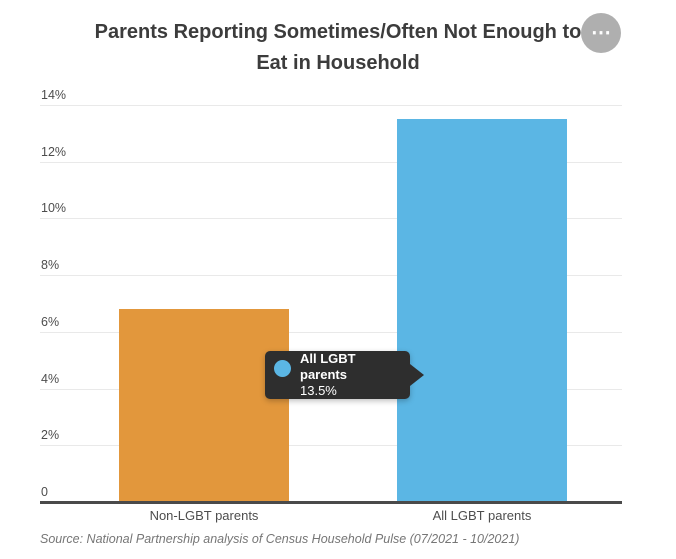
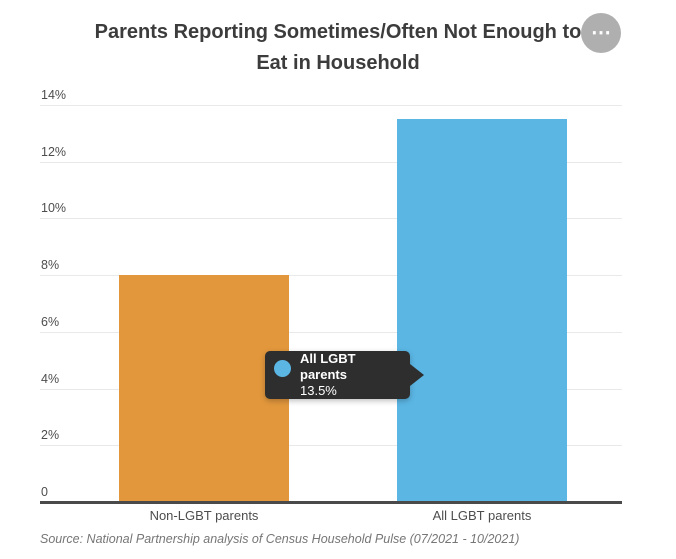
Non-LGBT parents: 6.8% -> 8.0%
